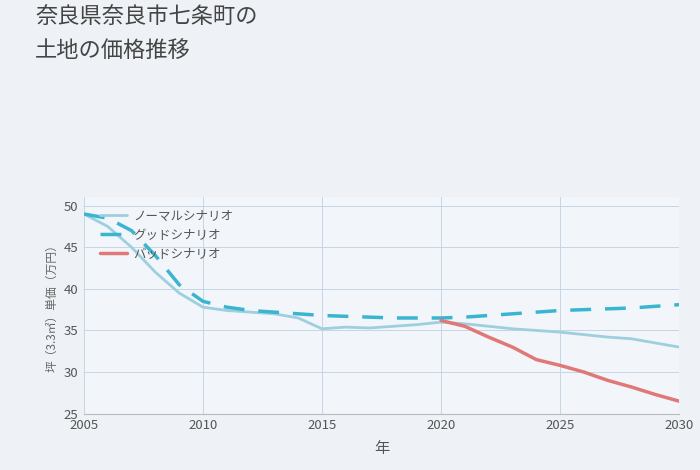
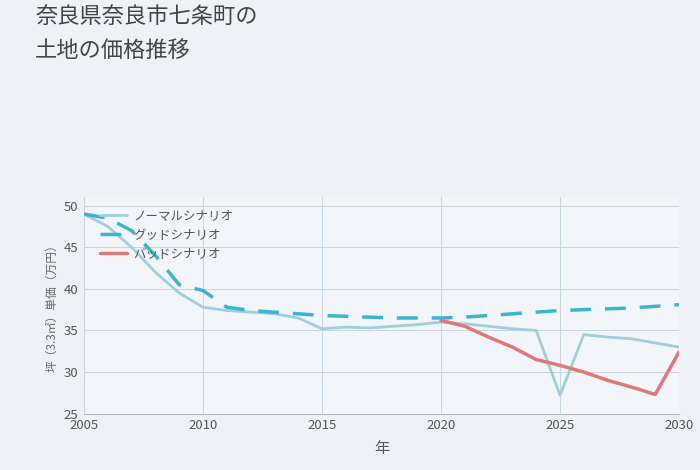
グッドシナリオ/2010: 38.5 -> 39.8
ノーマルシナリオ/2025: 34.8 -> 27.2
バッドシナリオ/2030: 26.5 -> 32.4
